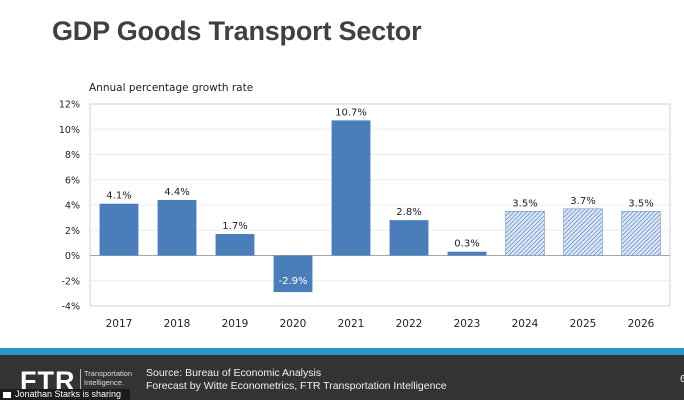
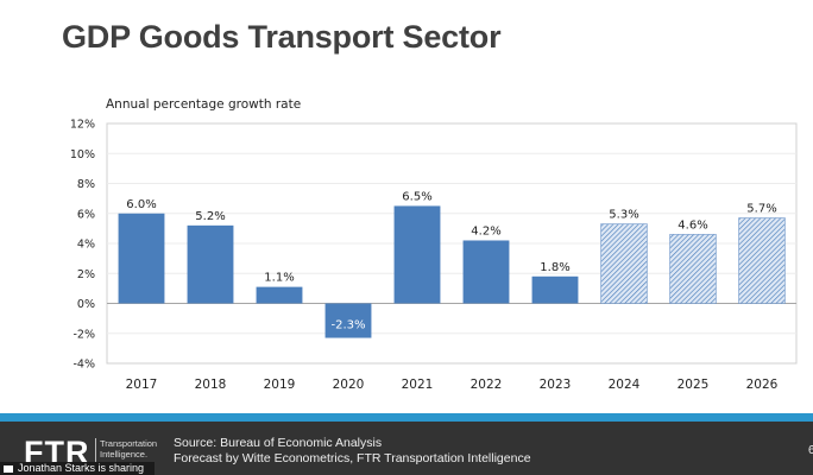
2017: 4.1% -> 6.0%
2018: 4.4% -> 5.2%
2019: 1.7% -> 1.1%
2020: -2.9% -> -2.3%
2021: 10.7% -> 6.5%
2022: 2.8% -> 4.2%
2023: 0.3% -> 1.8%
2024: 3.5% -> 5.3%
2025: 3.7% -> 4.6%
2026: 3.5% -> 5.7%
